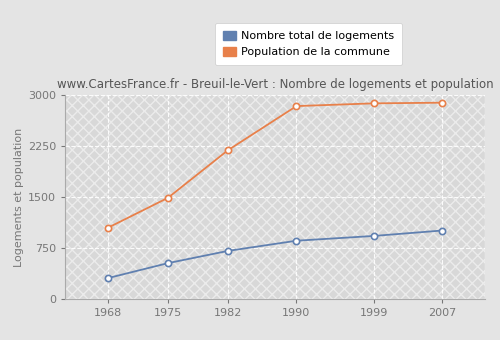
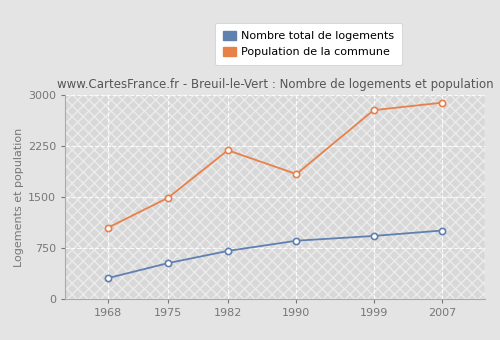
Population de la commune/1990: 2840 -> 1840
Population de la commune/1999: 2880 -> 2780
